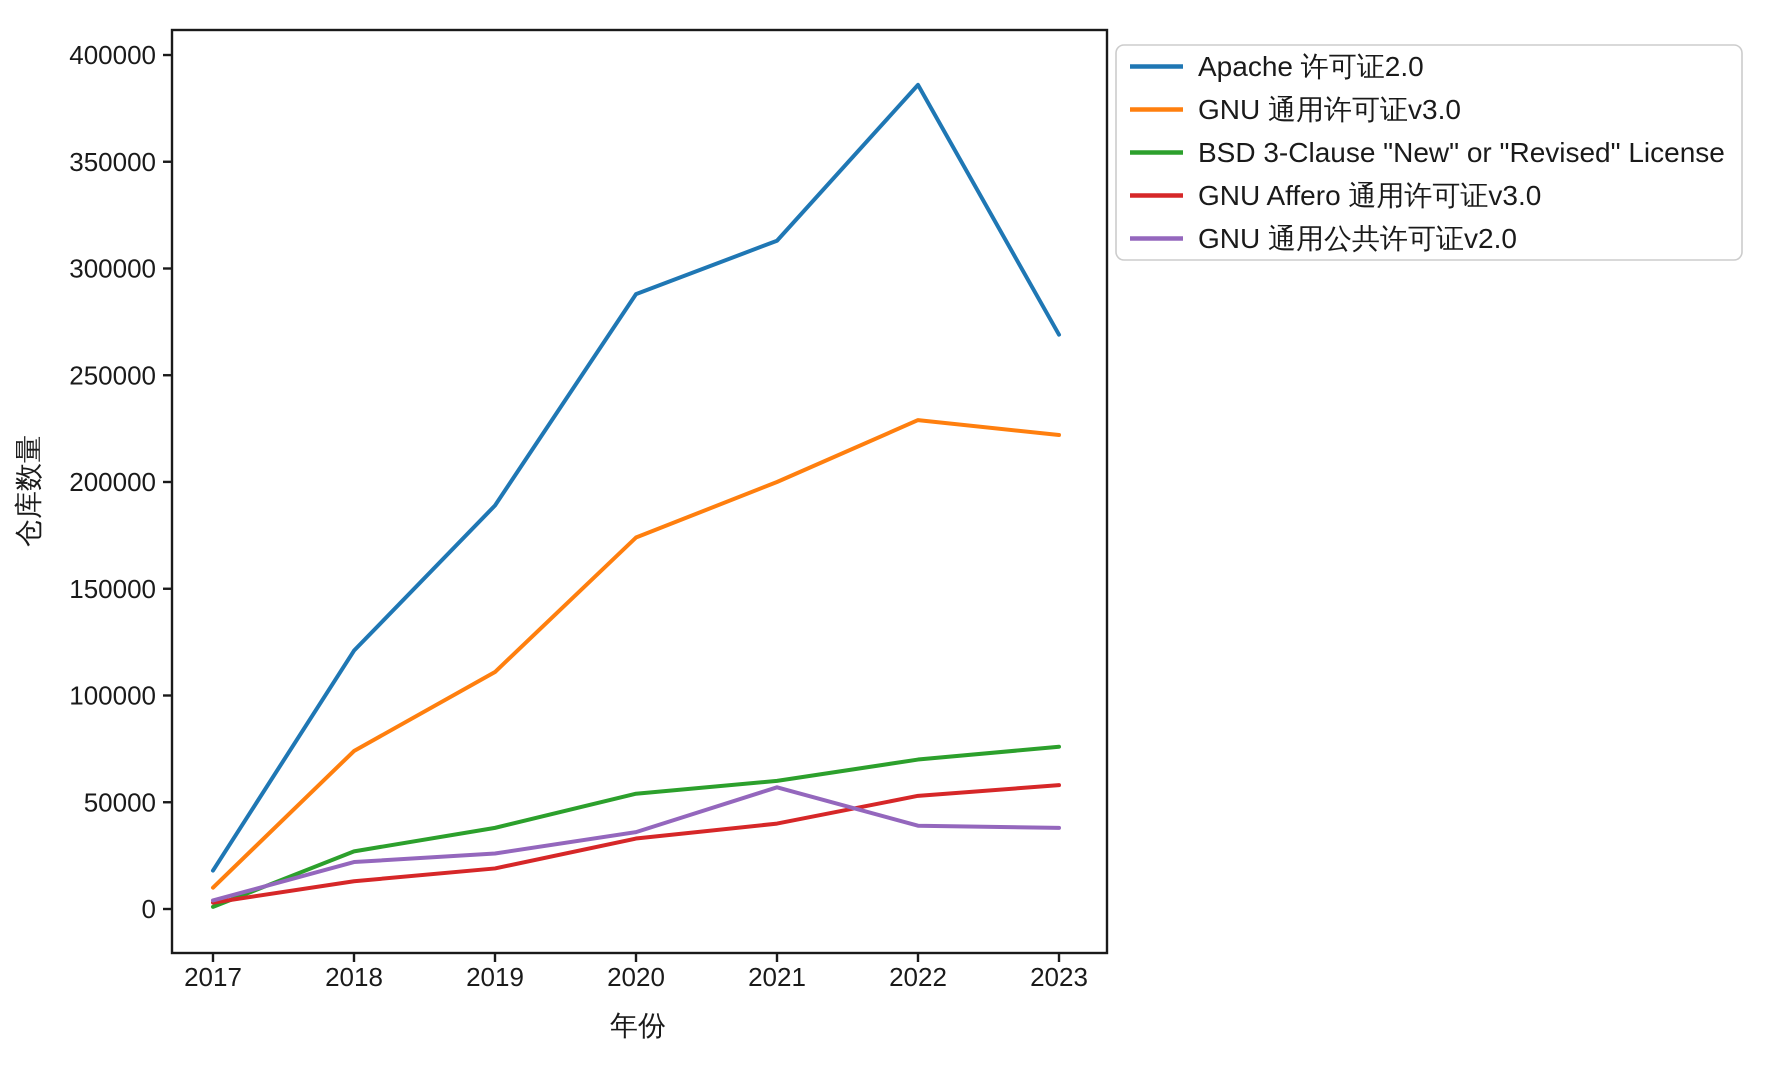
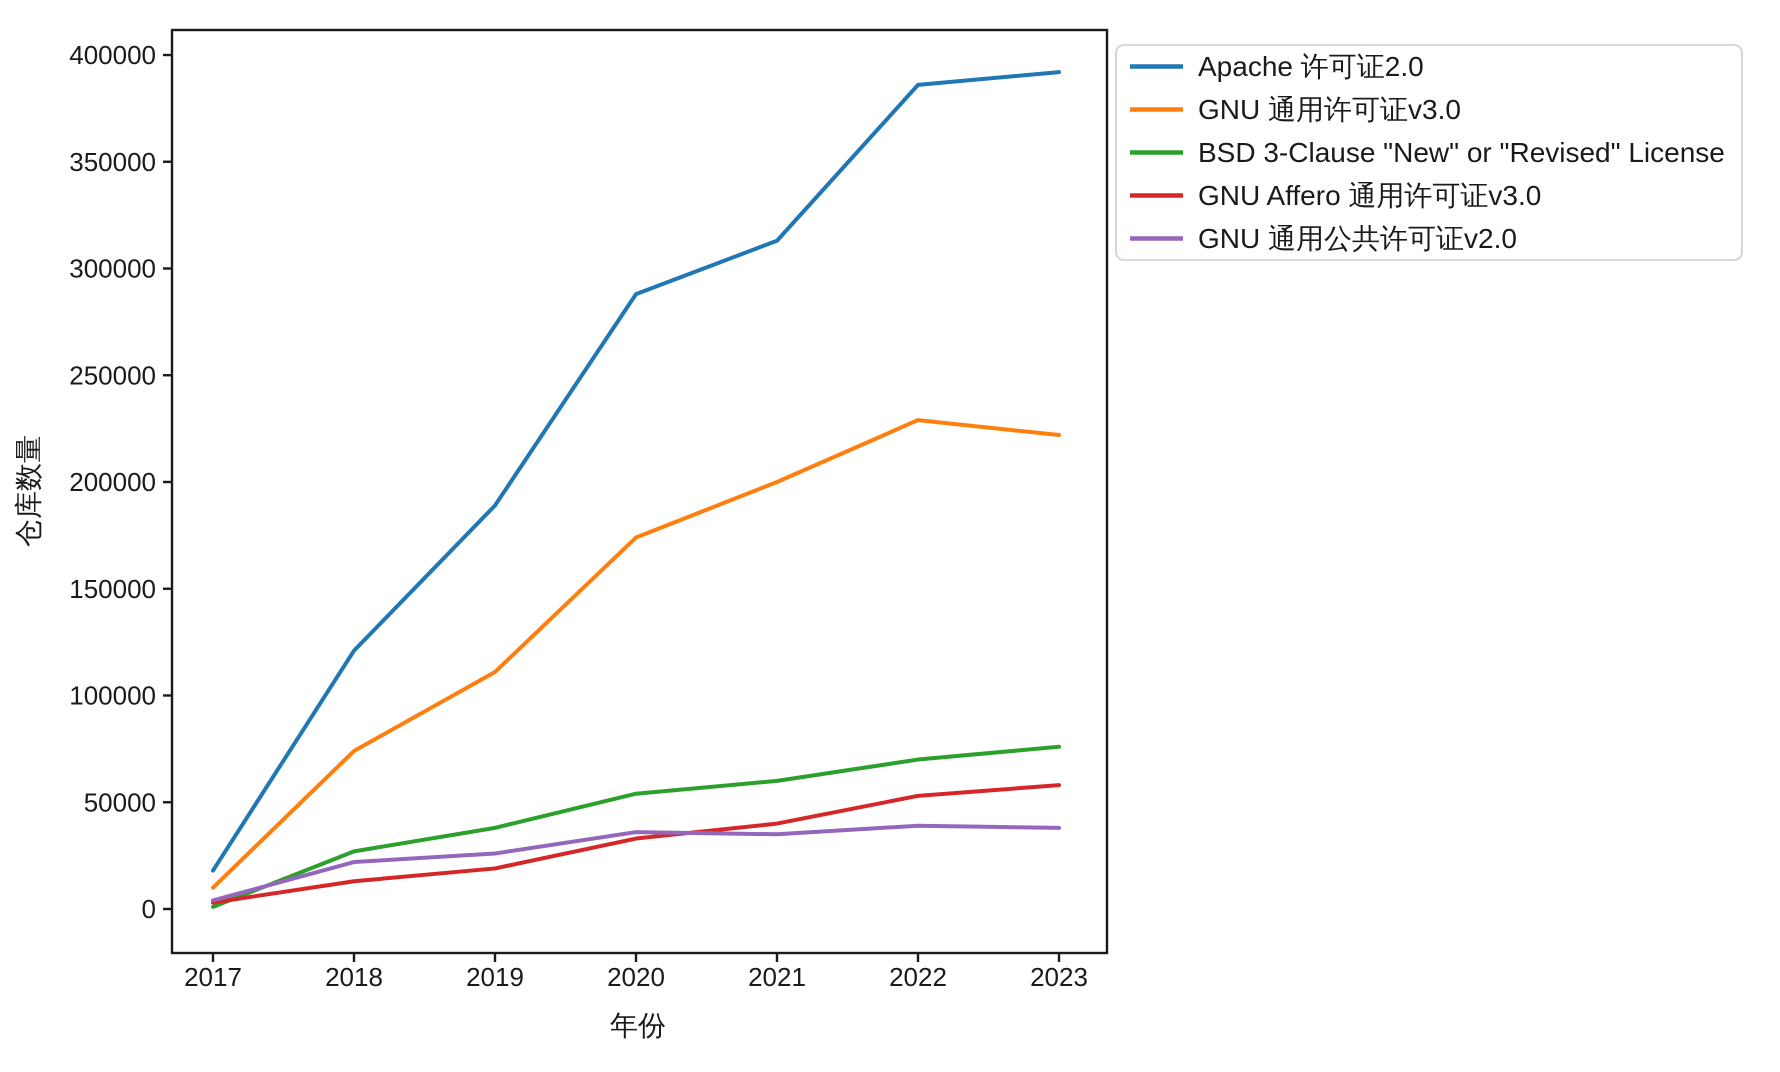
GNU 通用公共许可证v2.0/2021: 57000 -> 35000
Apache 许可证2.0/2023: 269000 -> 392000
